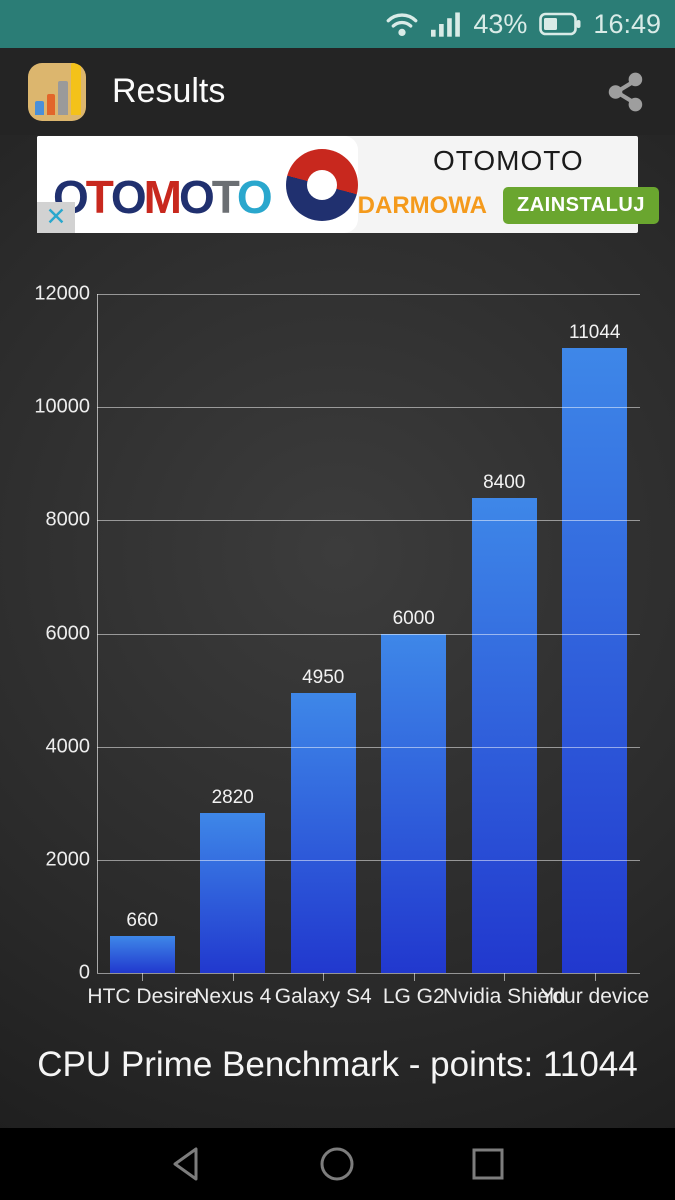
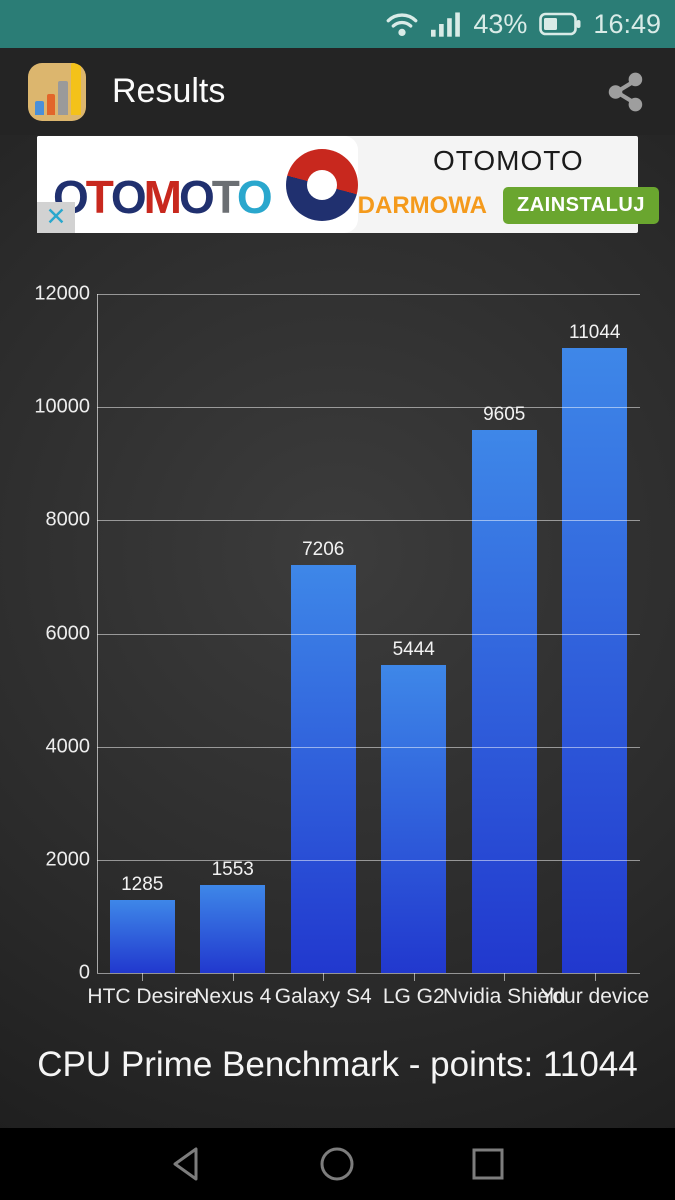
HTC Desire: 660 -> 1285
Nexus 4: 2820 -> 1553
Galaxy S4: 4950 -> 7206
LG G2: 6000 -> 5444
Nvidia Shield: 8400 -> 9605
